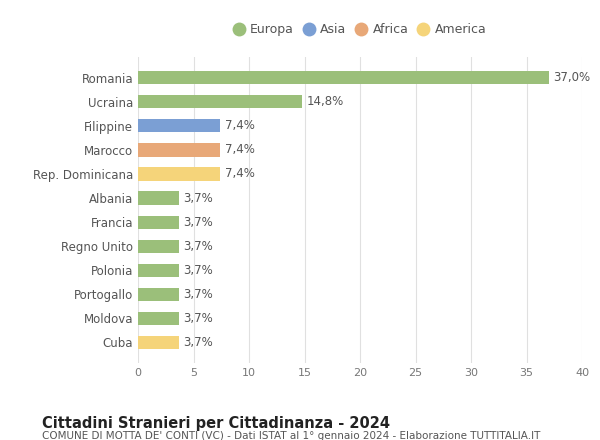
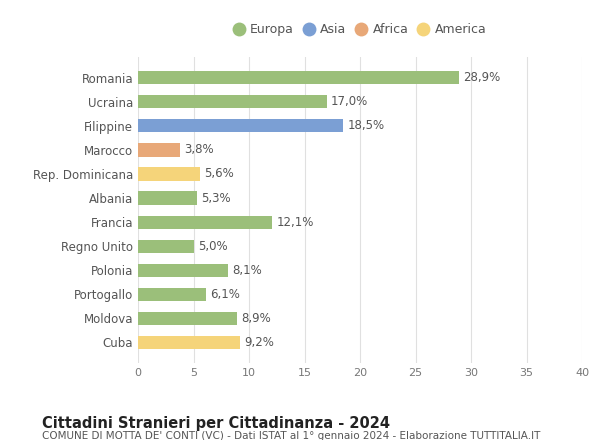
Romania: 37,0% -> 28,9%
Ucraina: 14,8% -> 17,0%
Filippine: 7,4% -> 18,5%
Marocco: 7,4% -> 3,8%
Rep. Dominicana: 7,4% -> 5,6%
Albania: 3,7% -> 5,3%
Francia: 3,7% -> 12,1%
Regno Unito: 3,7% -> 5,0%
Polonia: 3,7% -> 8,1%
Portogallo: 3,7% -> 6,1%
Moldova: 3,7% -> 8,9%
Cuba: 3,7% -> 9,2%
